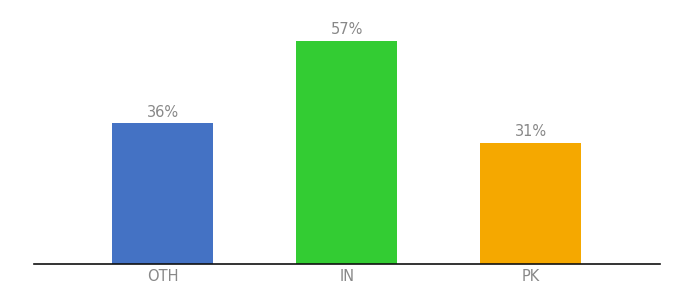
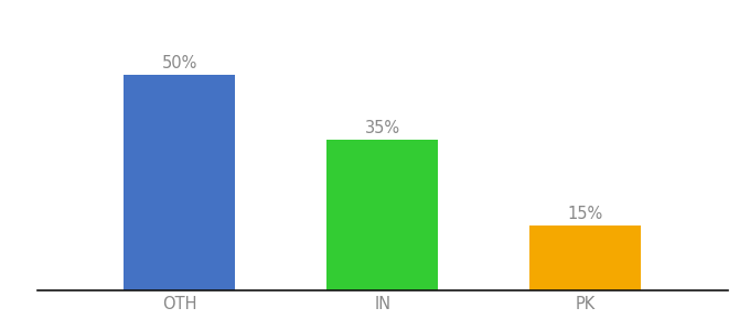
OTH: 36% -> 50%
IN: 57% -> 35%
PK: 31% -> 15%
